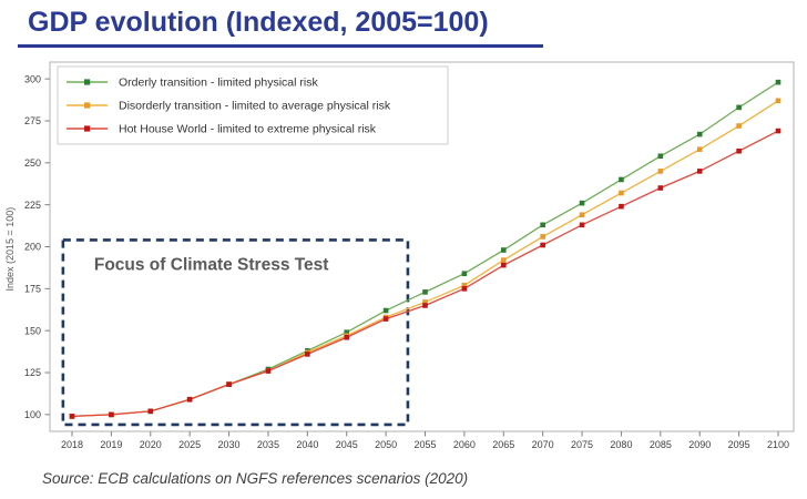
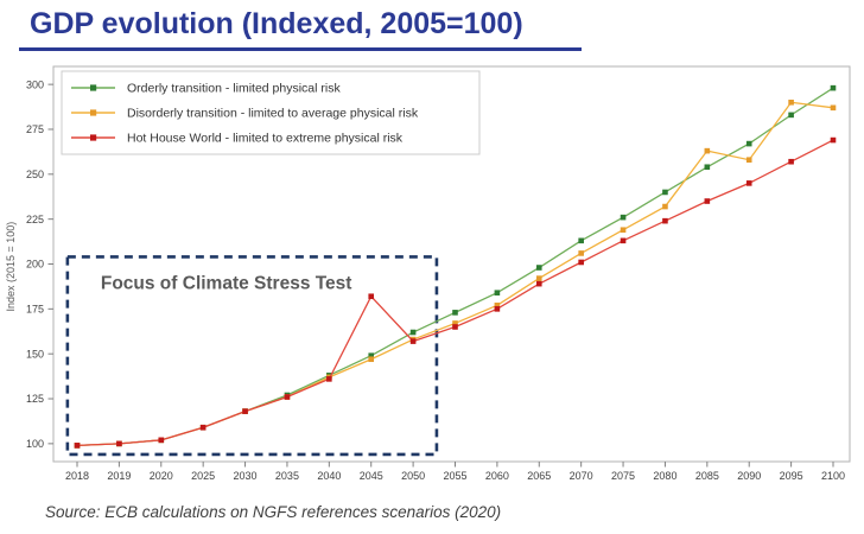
Hot House World - limited to extreme physical risk/2045: 146 -> 182
Disorderly transition - limited to average physical risk/2085: 245 -> 263
Disorderly transition - limited to average physical risk/2095: 272 -> 290
